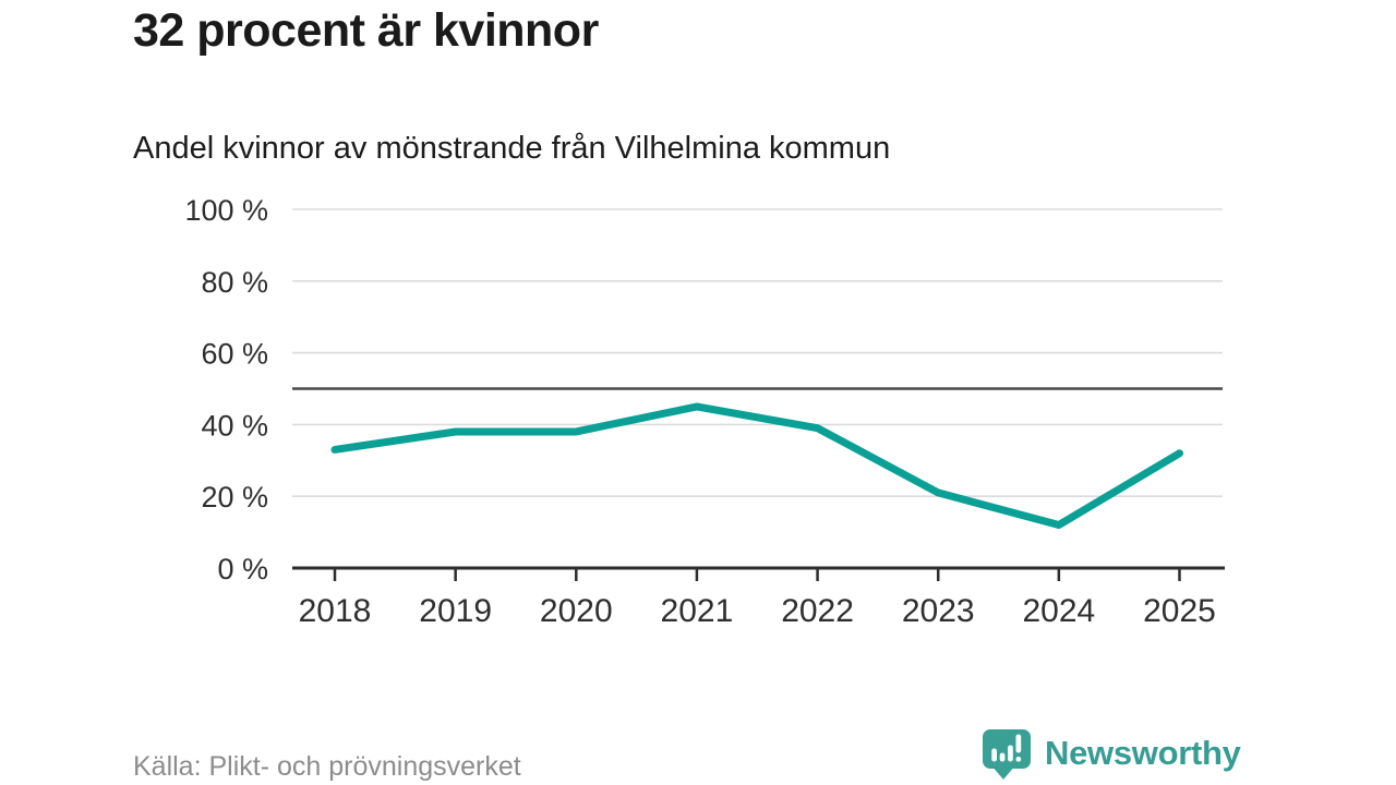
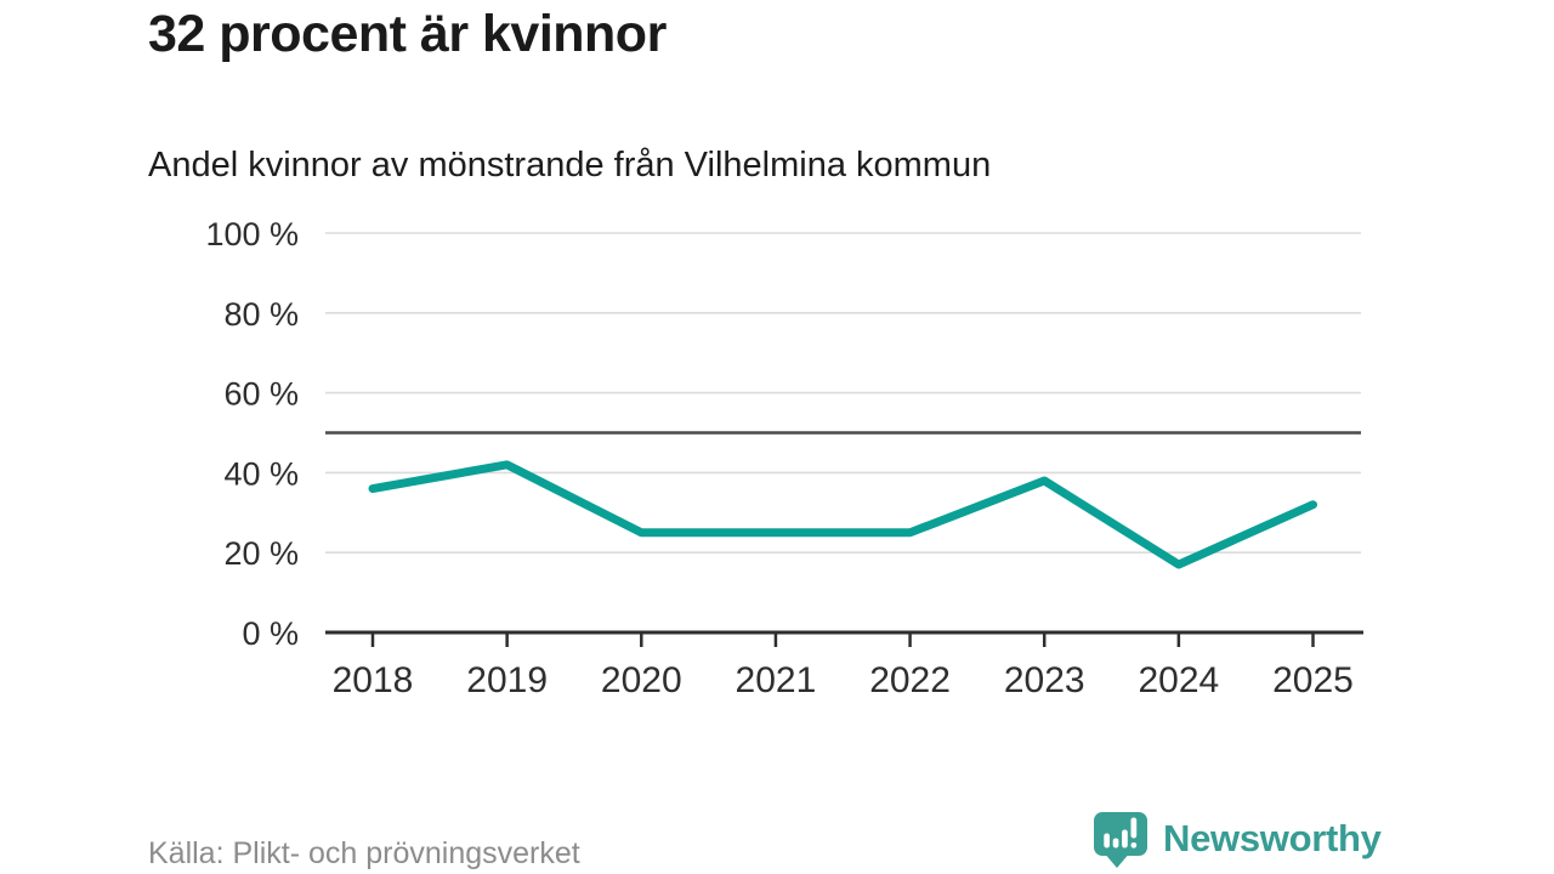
2018: 33% -> 36%
2019: 38% -> 42%
2020: 38% -> 25%
2021: 45% -> 25%
2022: 39% -> 25%
2023: 21% -> 38%
2024: 12% -> 17%
